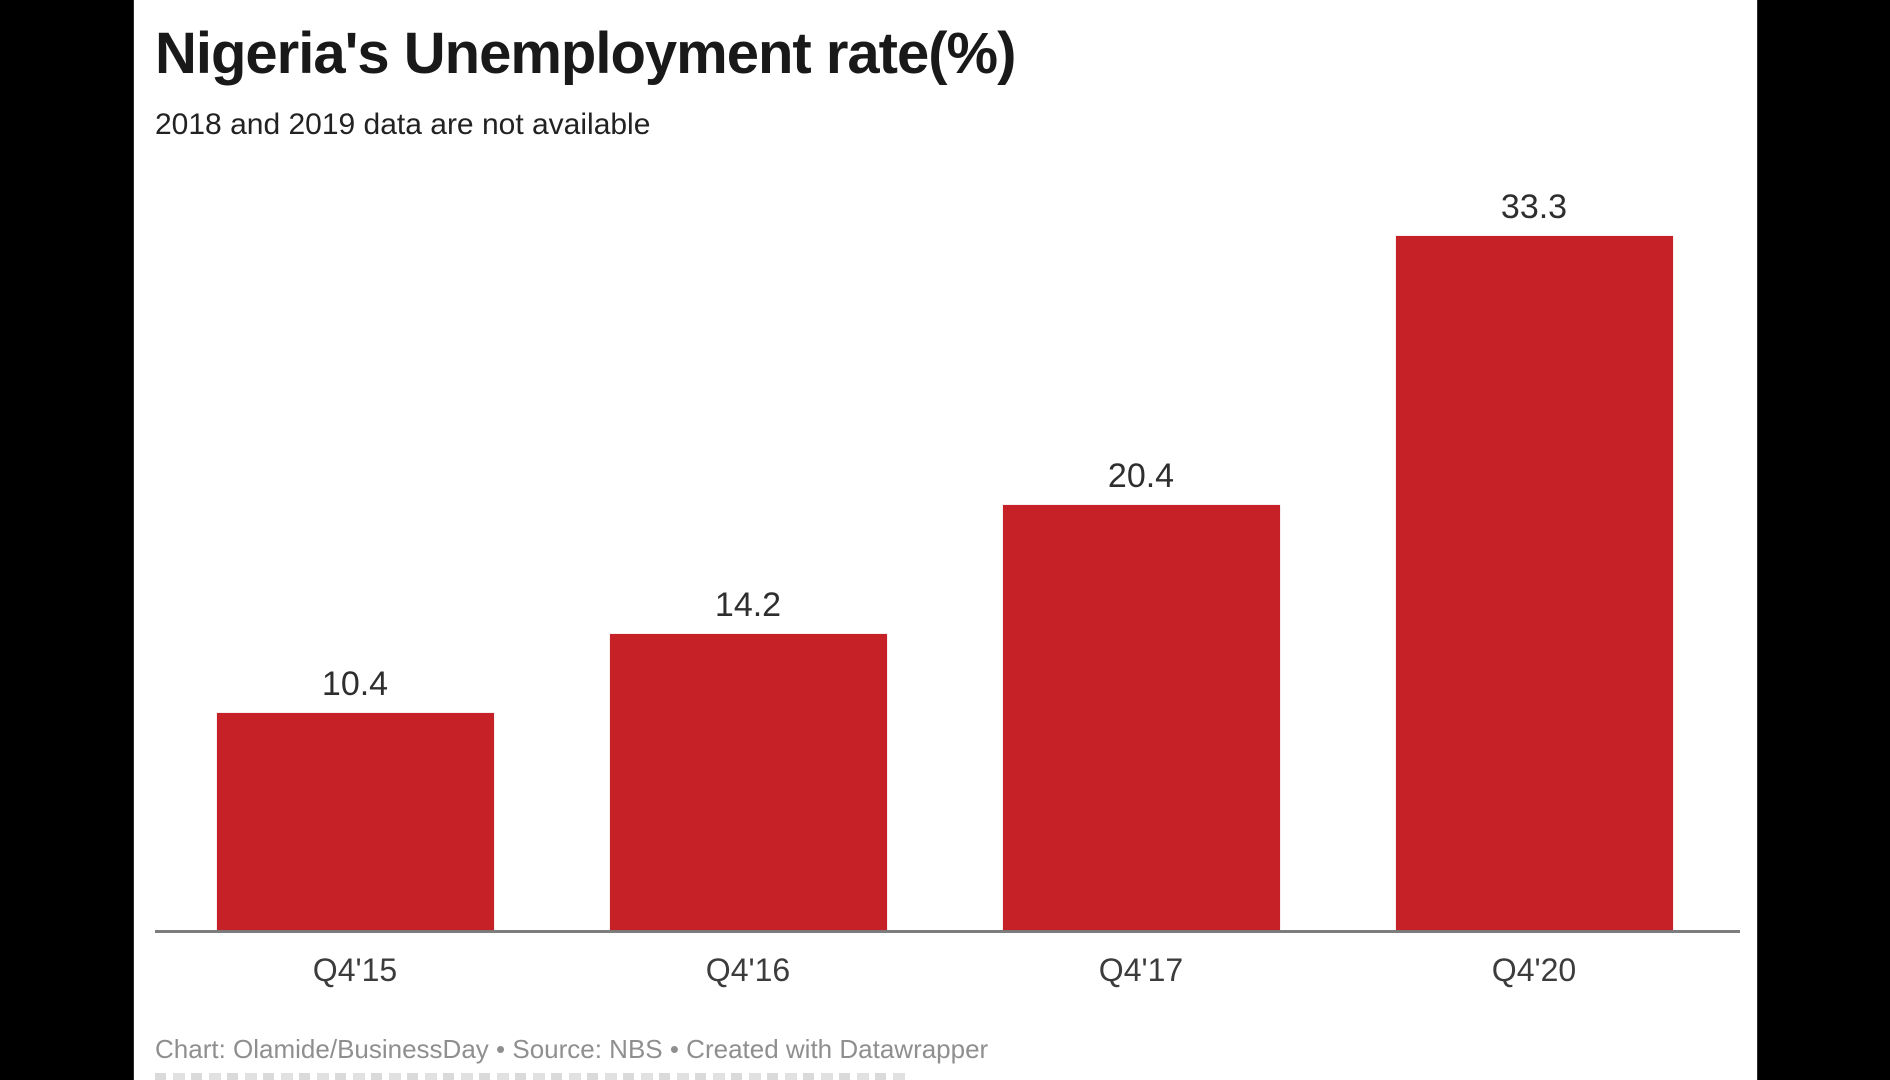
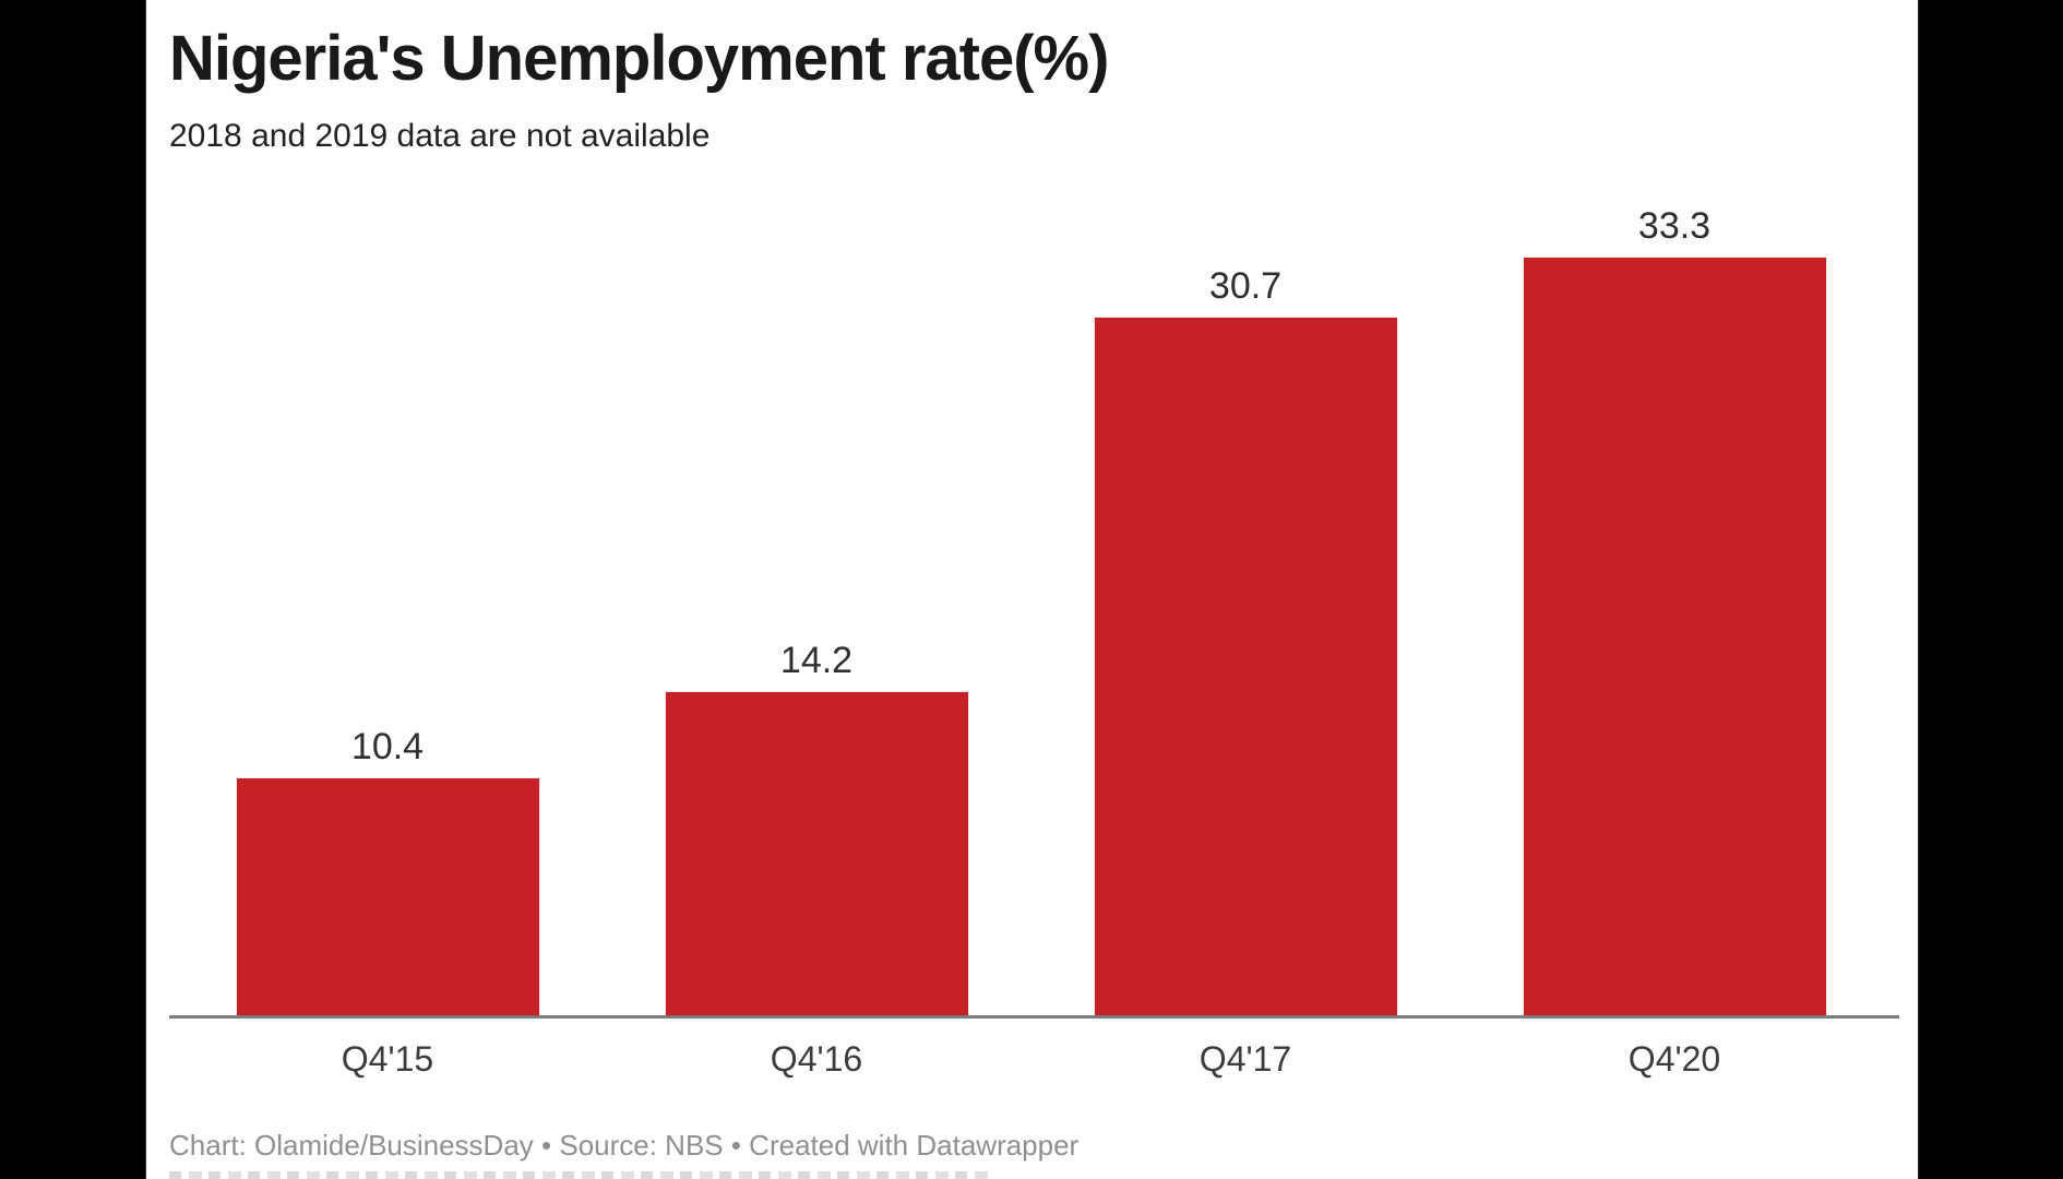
Q4'17: 20.4 -> 30.7
